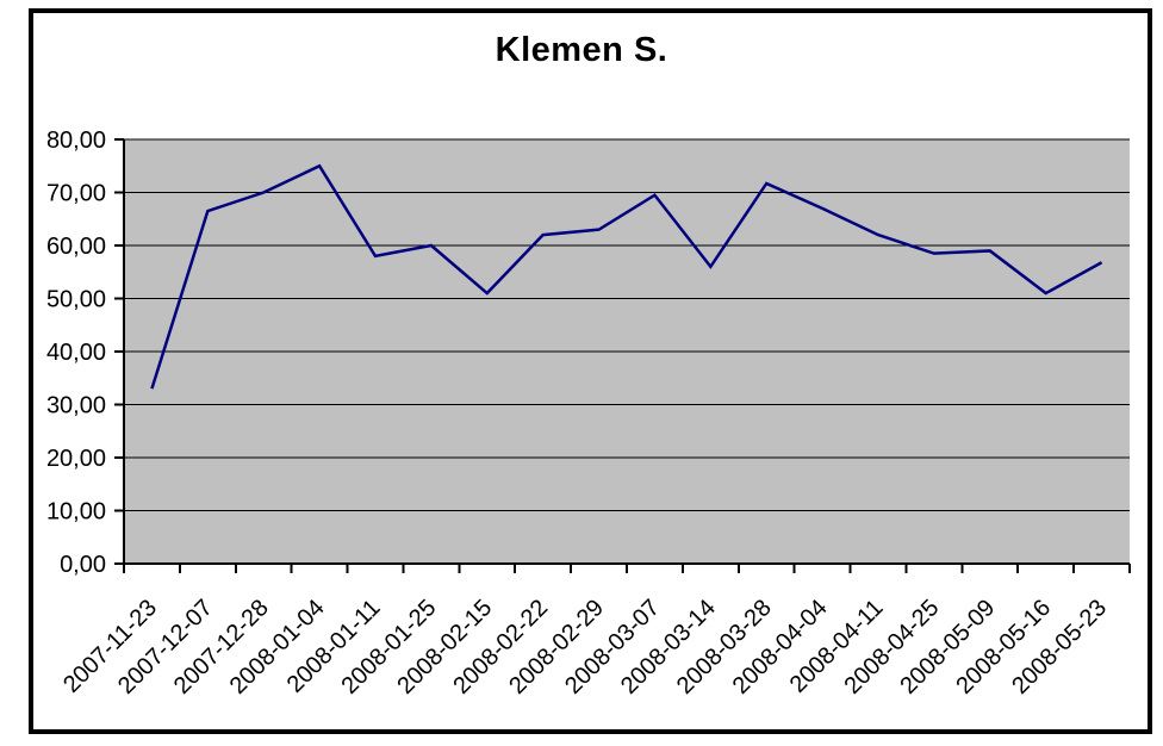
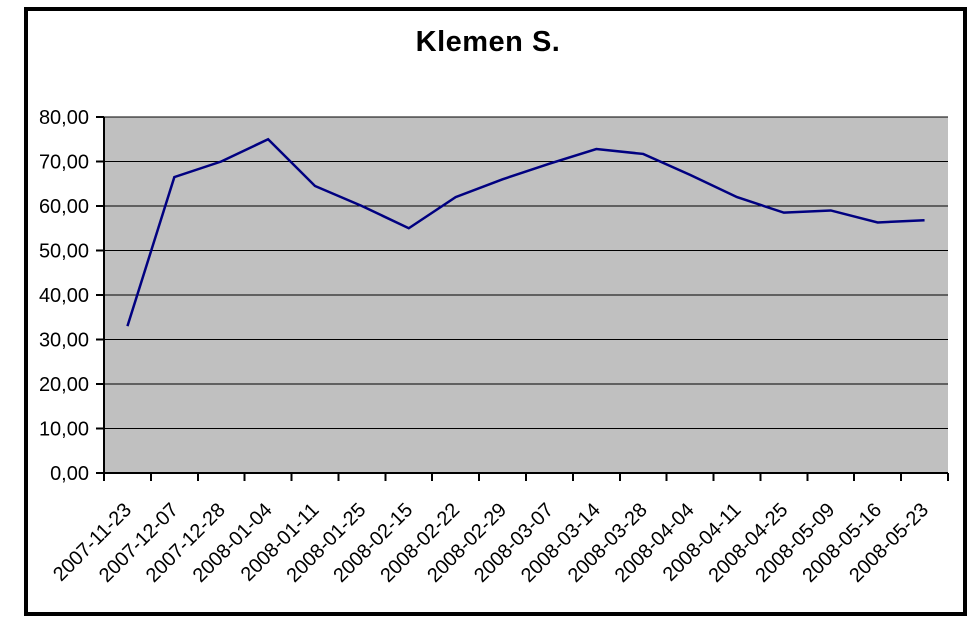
2008-01-11: 58 -> 64
2008-02-15: 51 -> 55
2008-02-29: 63 -> 66
2008-03-14: 56 -> 73
2008-05-16: 51 -> 56
